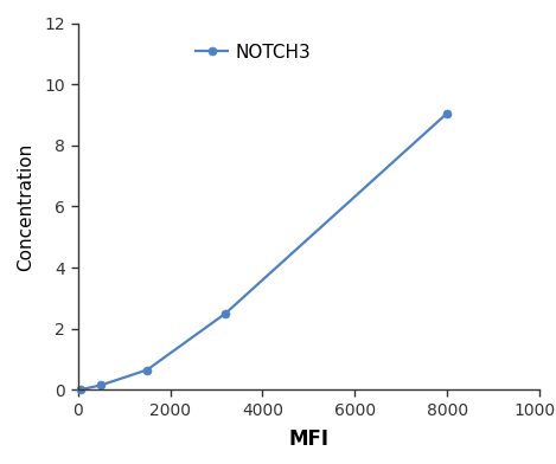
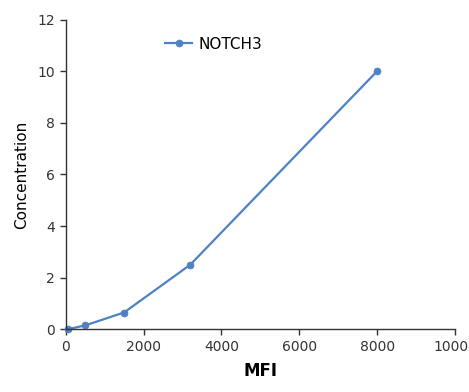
8000: 9.05 -> 10.00
